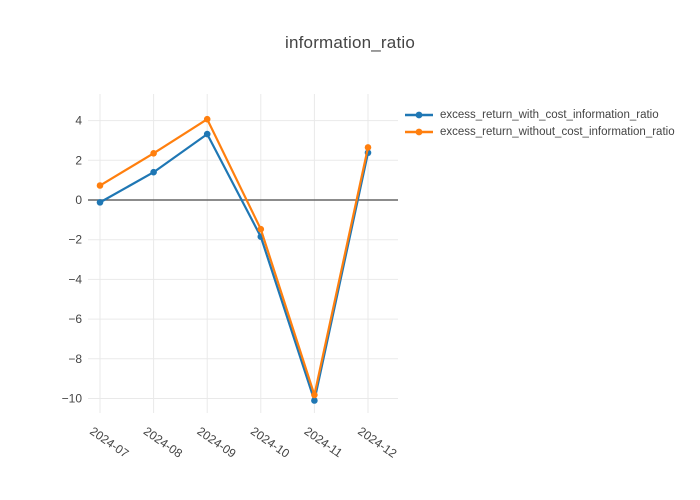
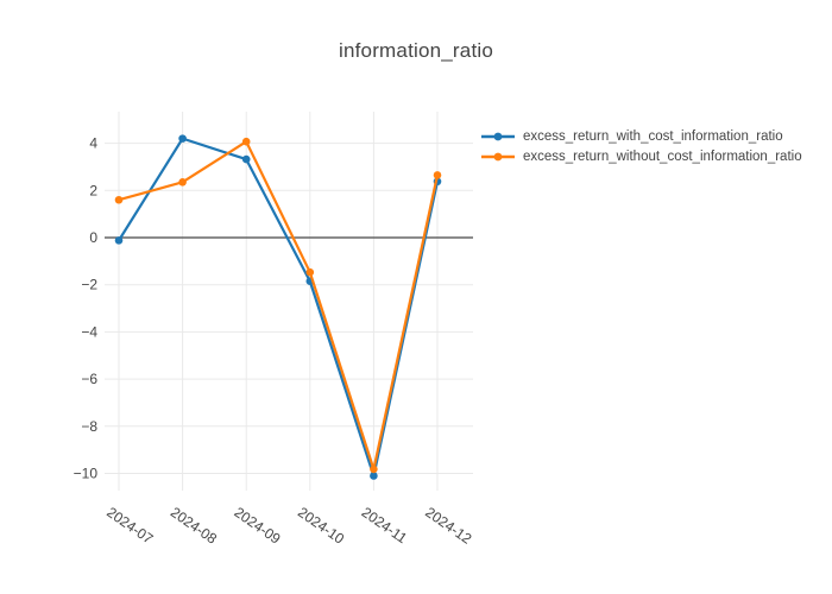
excess_return_without_cost_information_ratio/2024-07: 0.7 -> 1.6
excess_return_with_cost_information_ratio/2024-08: 1.4 -> 4.2
